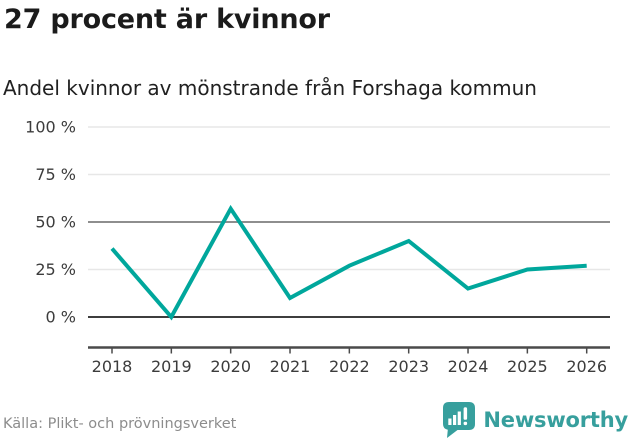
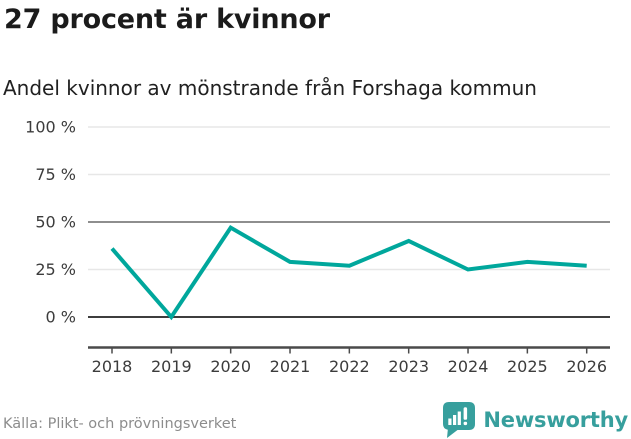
2020: 57% -> 47%
2021: 10% -> 29%
2024: 15% -> 25%
2025: 25% -> 29%
